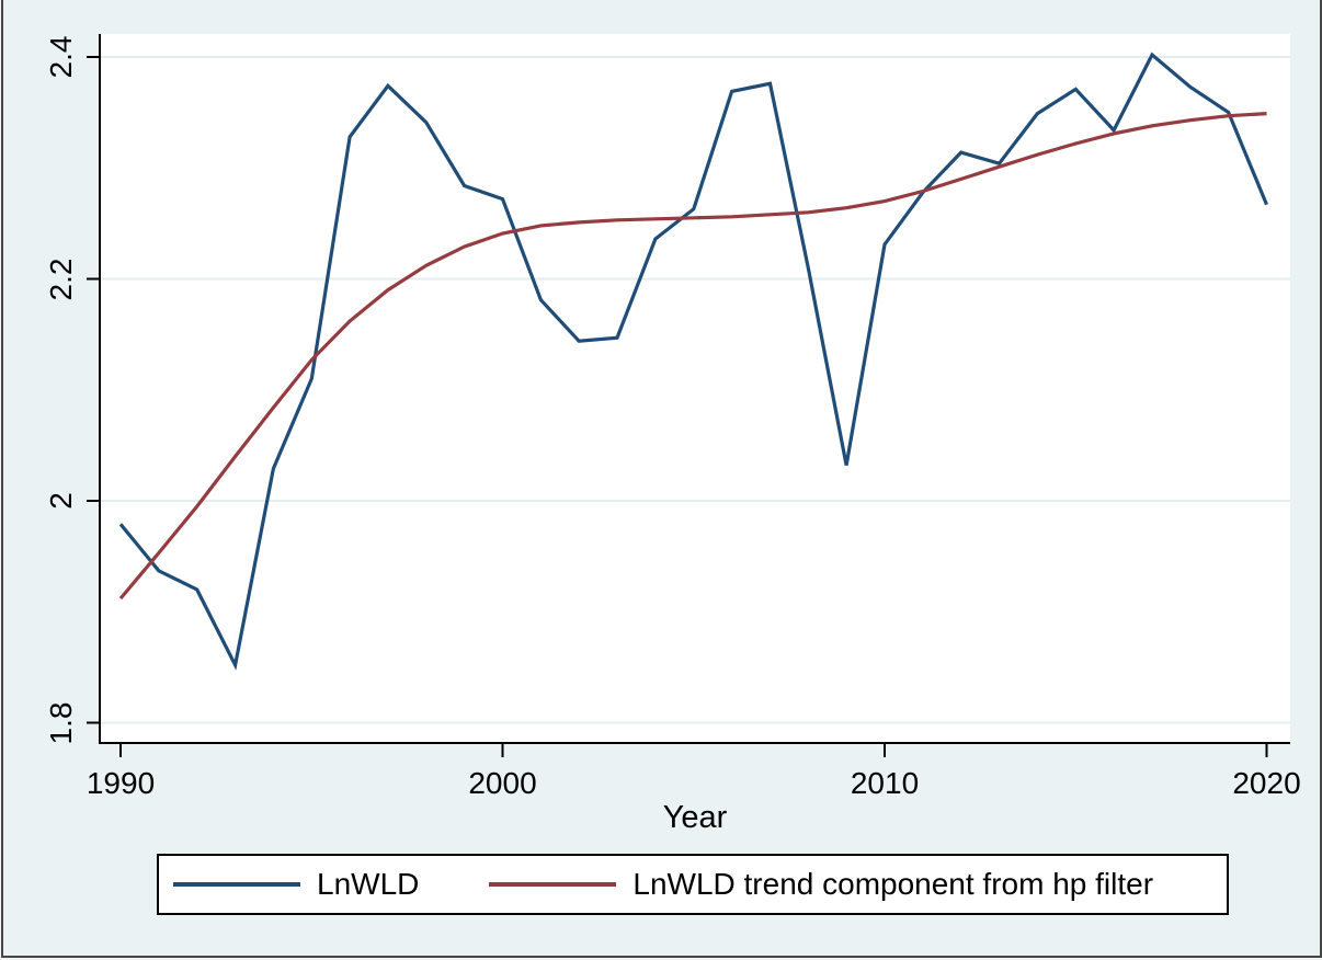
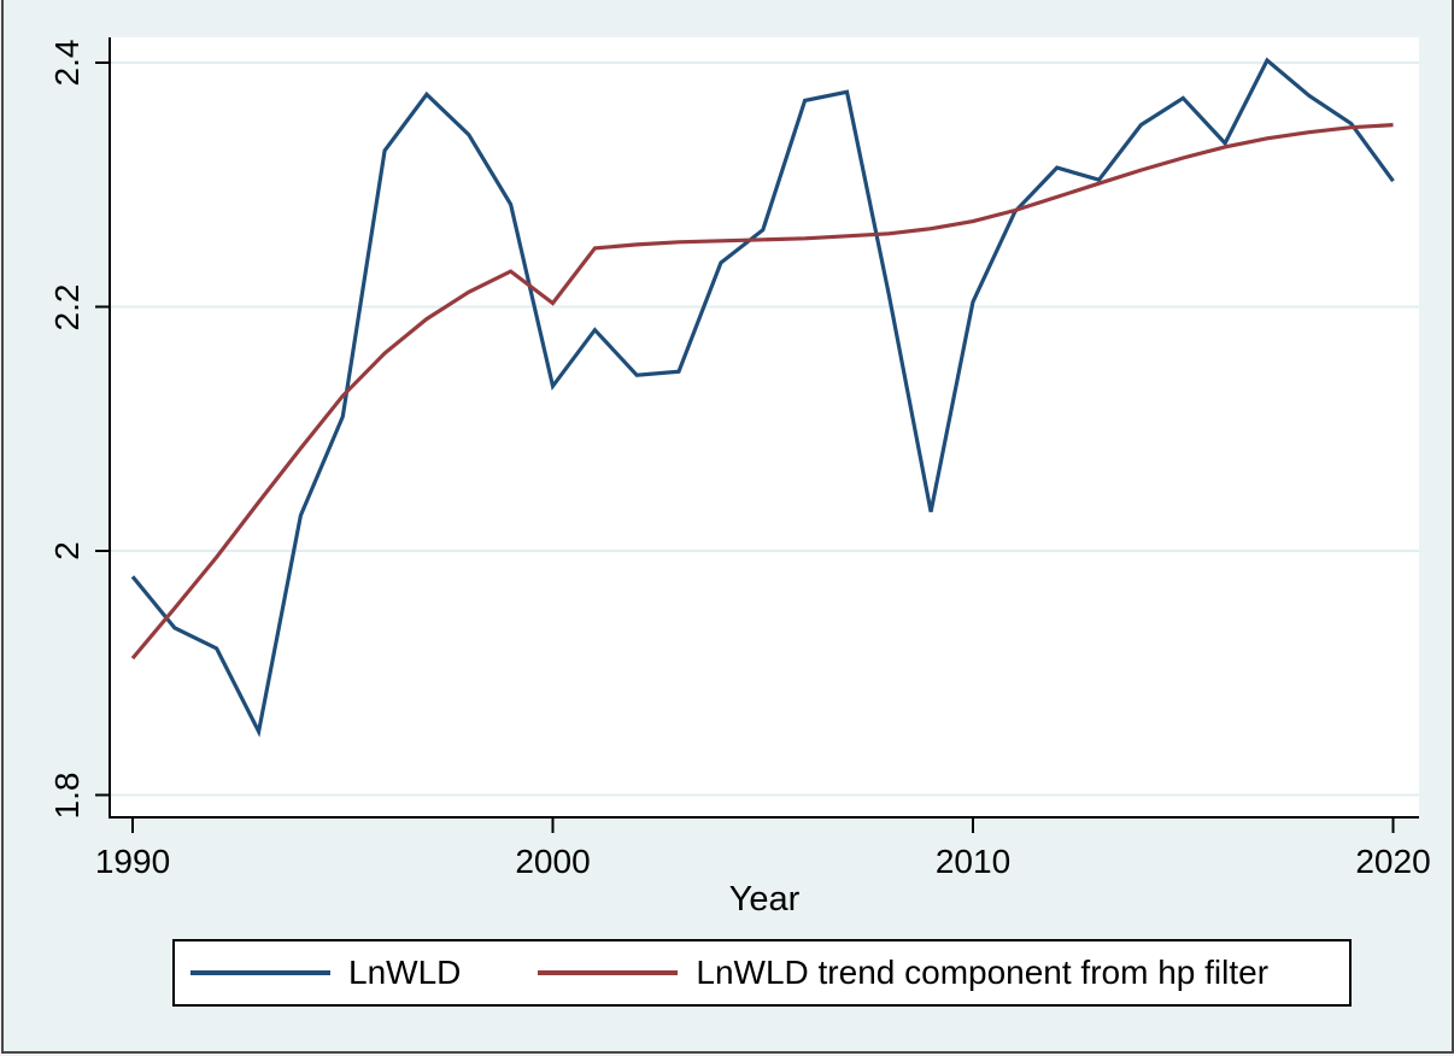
LnWLD/2000: 2.272 -> 2.135
LnWLD trend component from hp filter/2000: 2.241 -> 2.203
LnWLD/2010: 2.231 -> 2.204
LnWLD/2020: 2.267 -> 2.303
